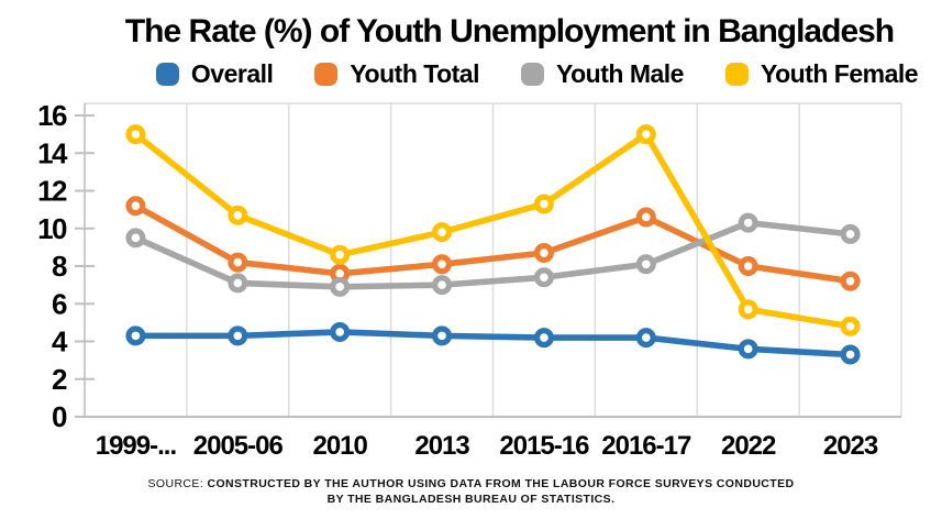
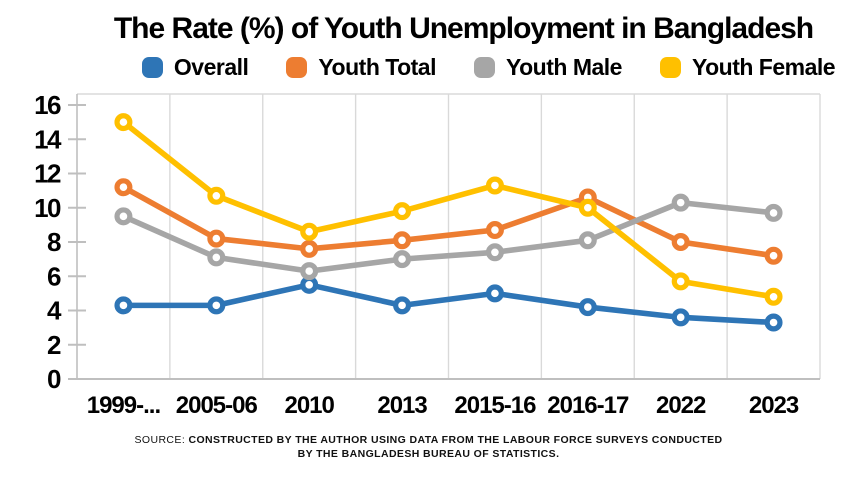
Overall/2010: 4.5 -> 5.5
Youth Male/2010: 6.9 -> 6.3
Overall/2015-16: 4.2 -> 5.0
Youth Female/2016-17: 15.0 -> 10.0
